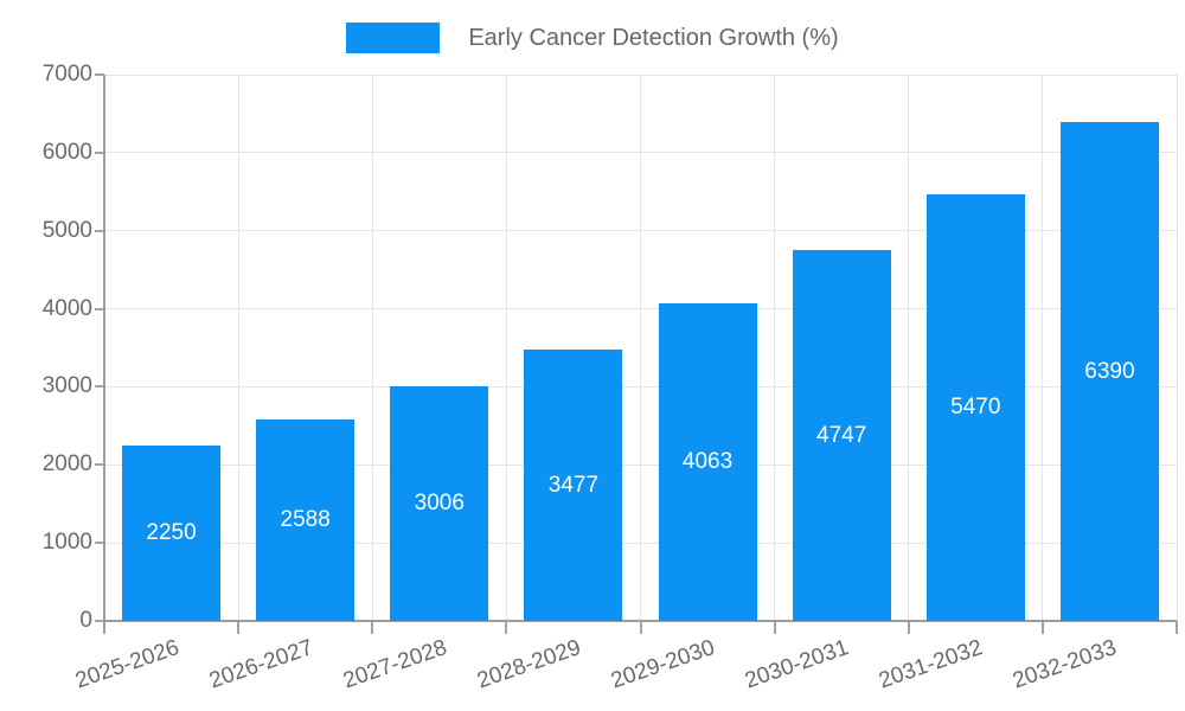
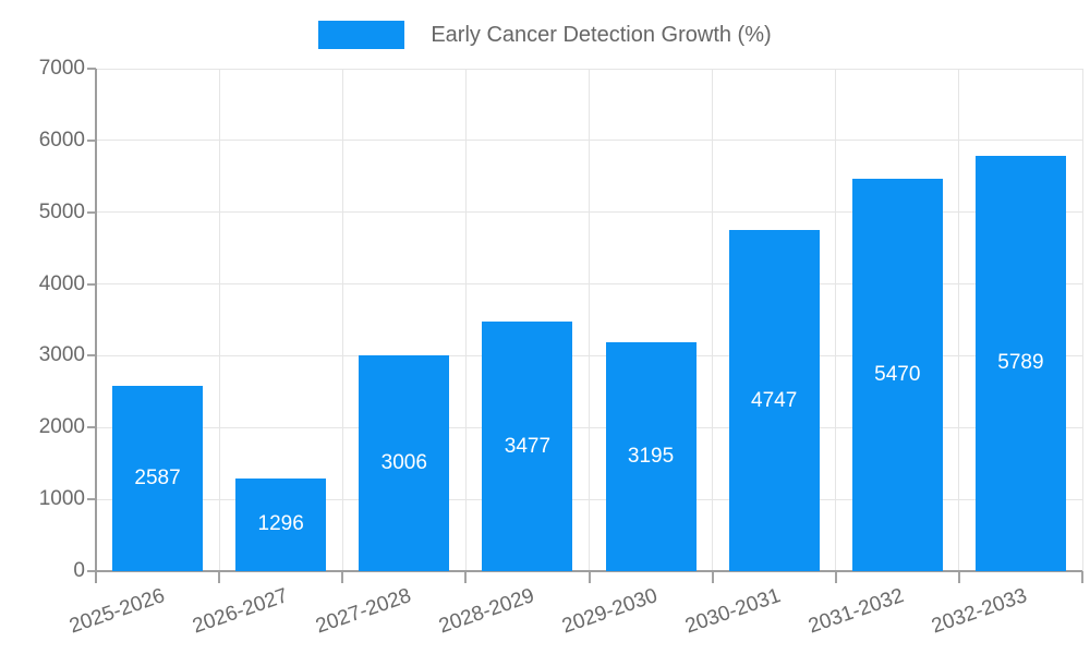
2025-2026: 2250 -> 2587
2026-2027: 2588 -> 1296
2029-2030: 4063 -> 3195
2032-2033: 6390 -> 5789
